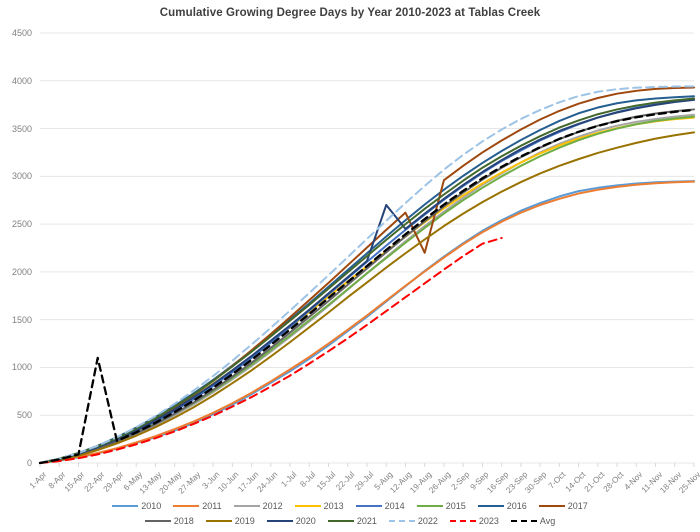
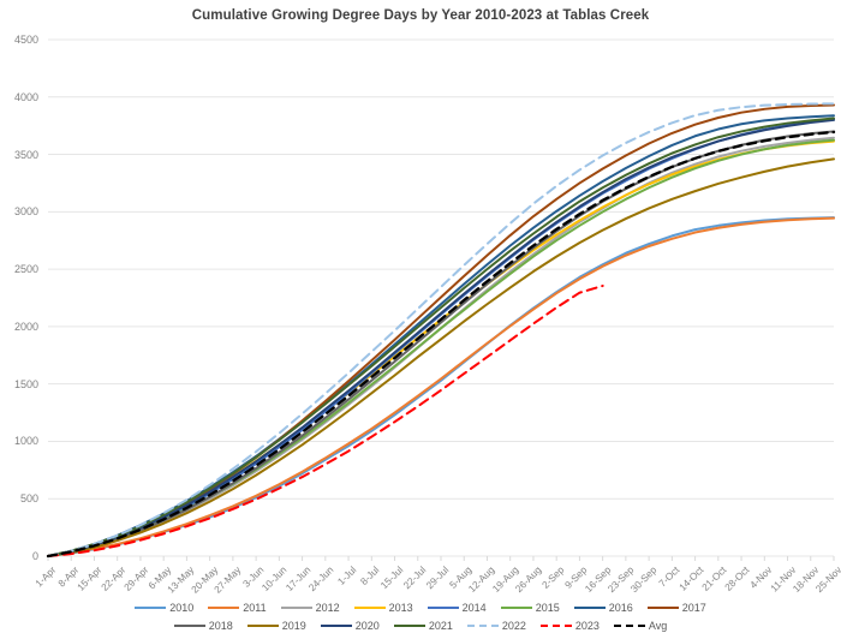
Avg/22-Apr: 1100 -> 200
2020/5-Aug: 2700 -> 2300
2017/19-Aug: 2200 -> 2800
